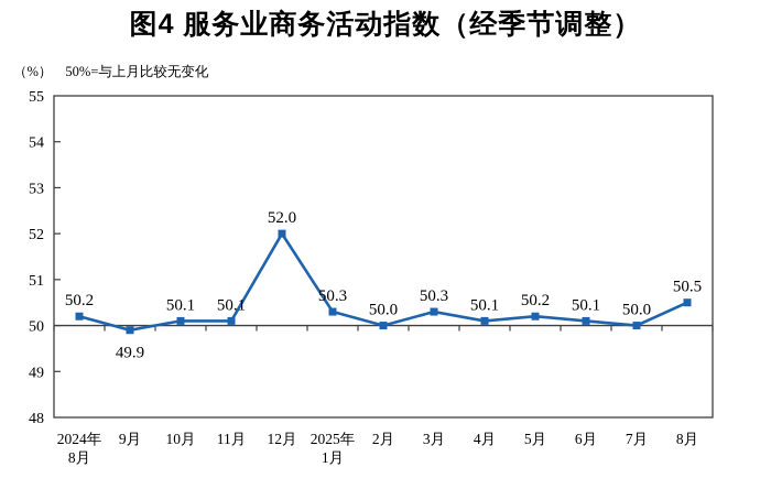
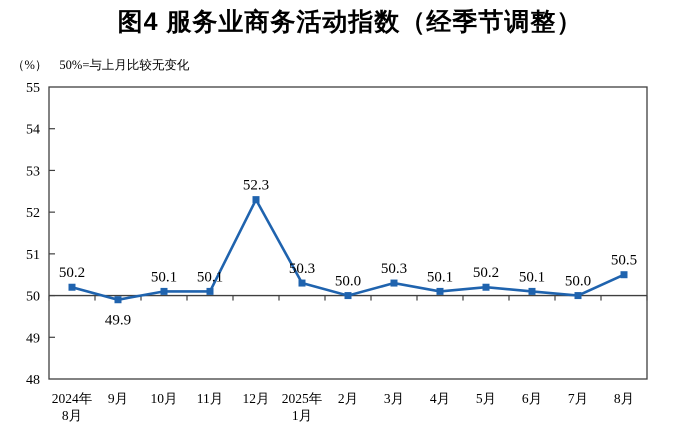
12月: 52.0 -> 52.3
